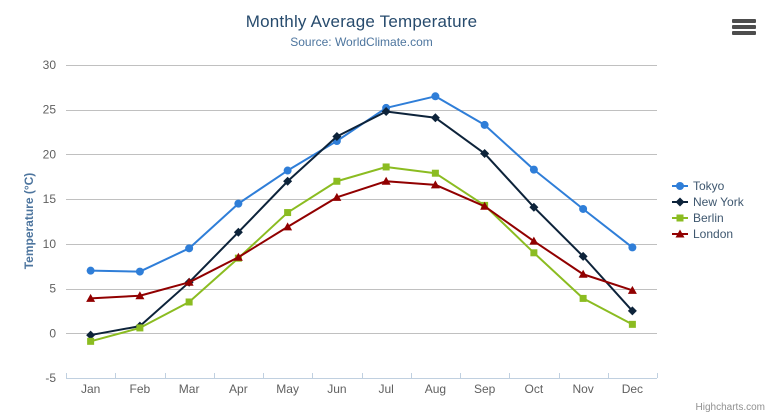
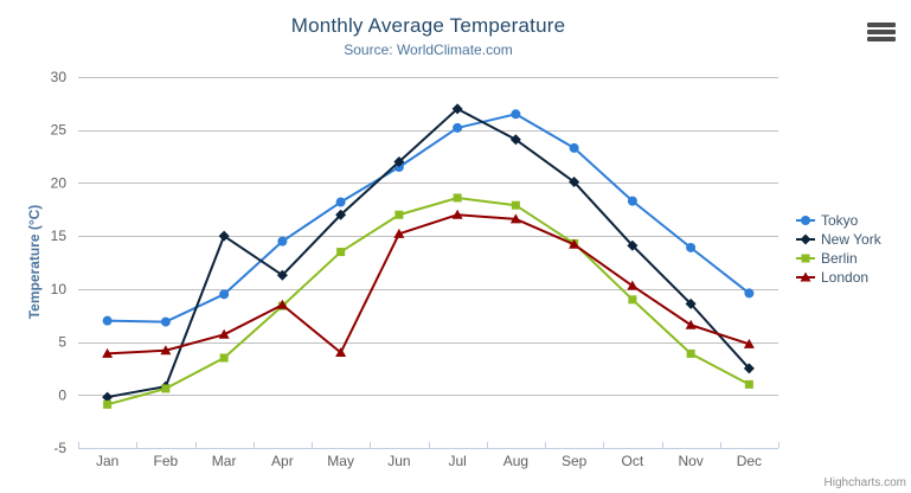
New York/Mar: 6 -> 15
London/May: 12 -> 4
New York/Jul: 25 -> 27
